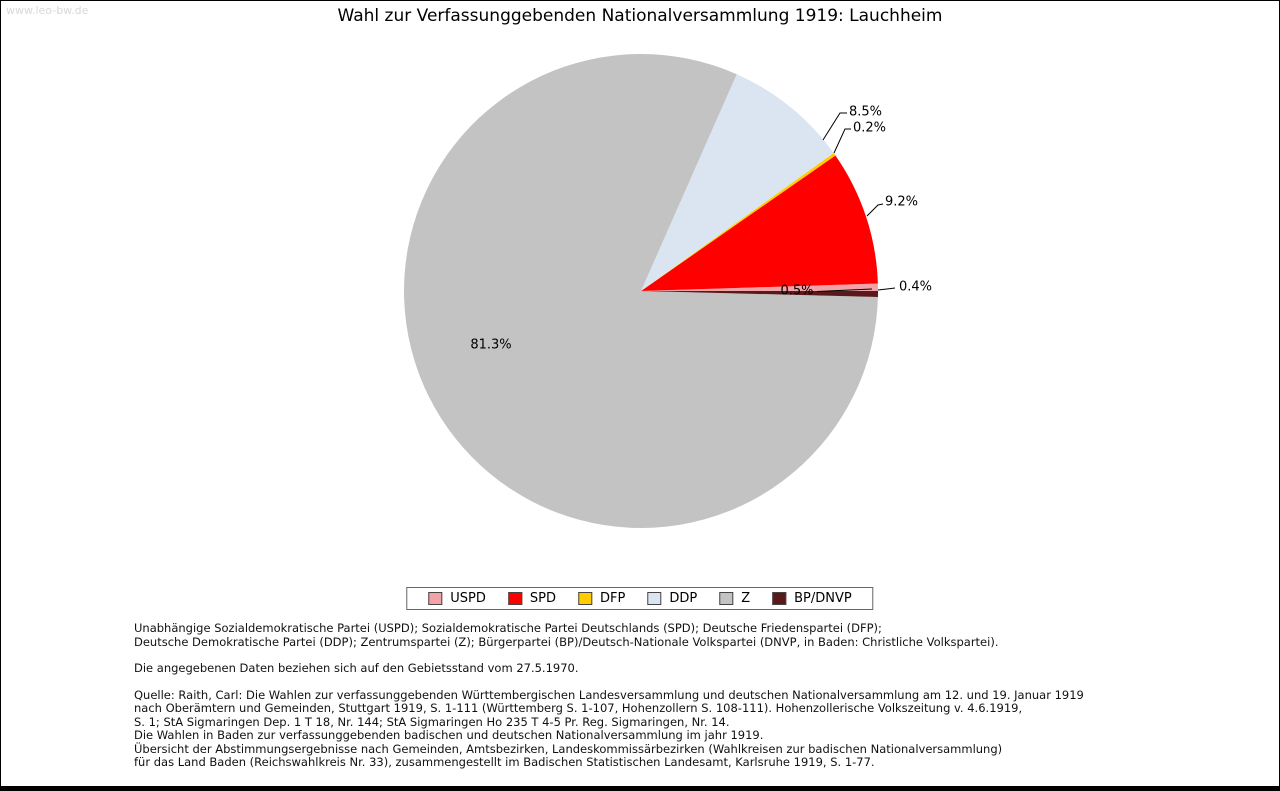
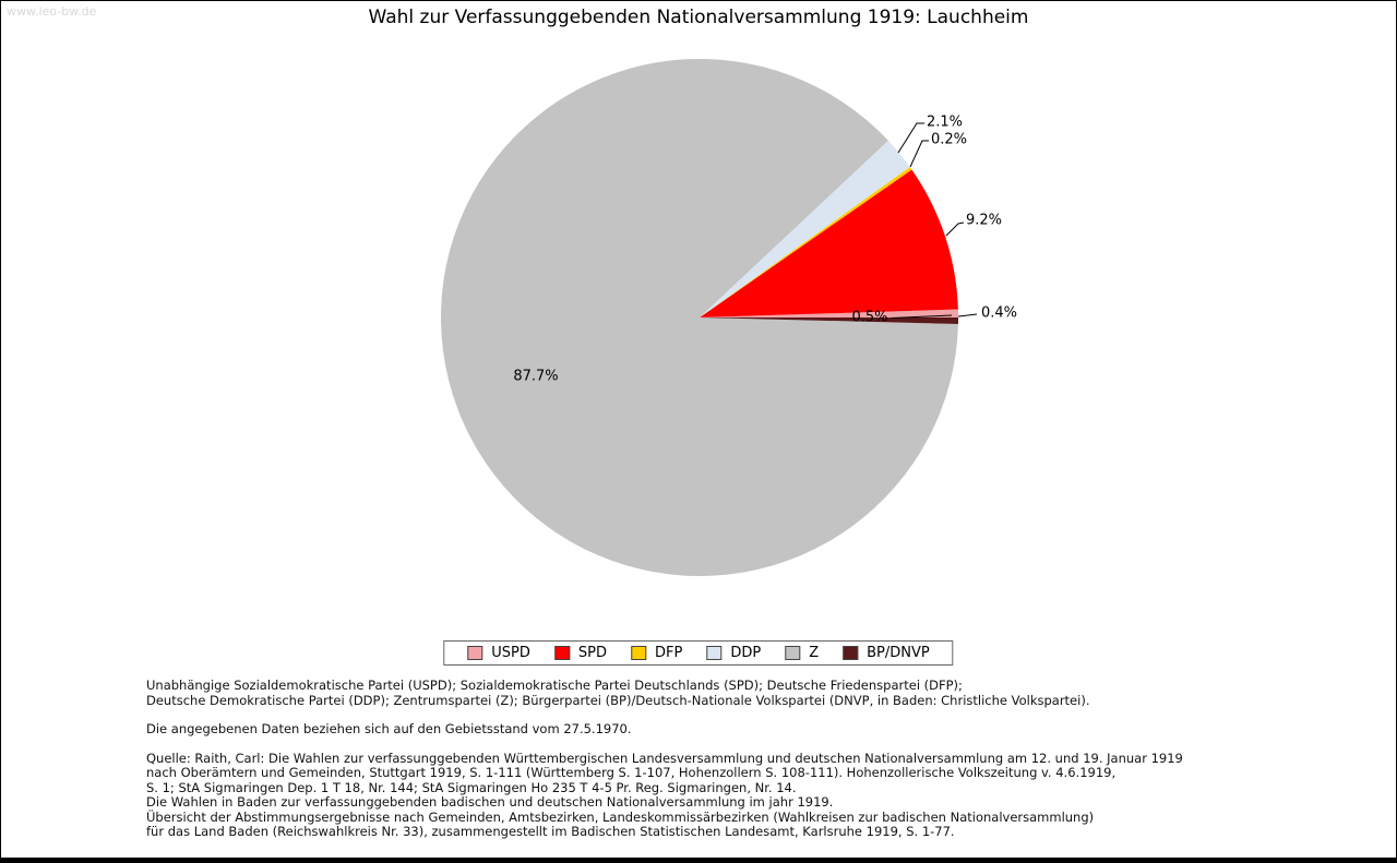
DDP: 8.5% -> 2.1%
Z: 81.3% -> 87.7%
